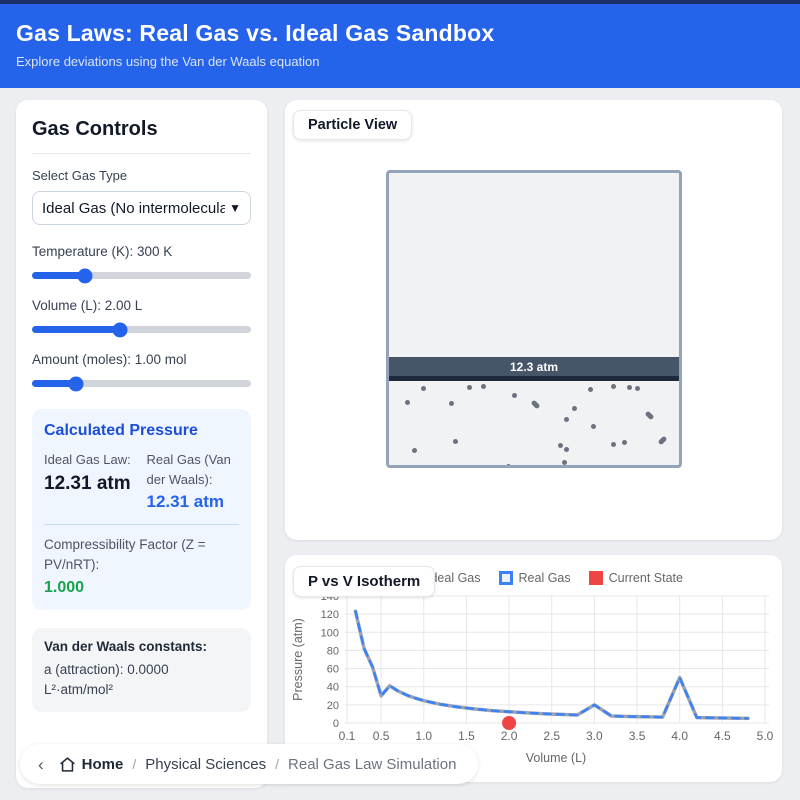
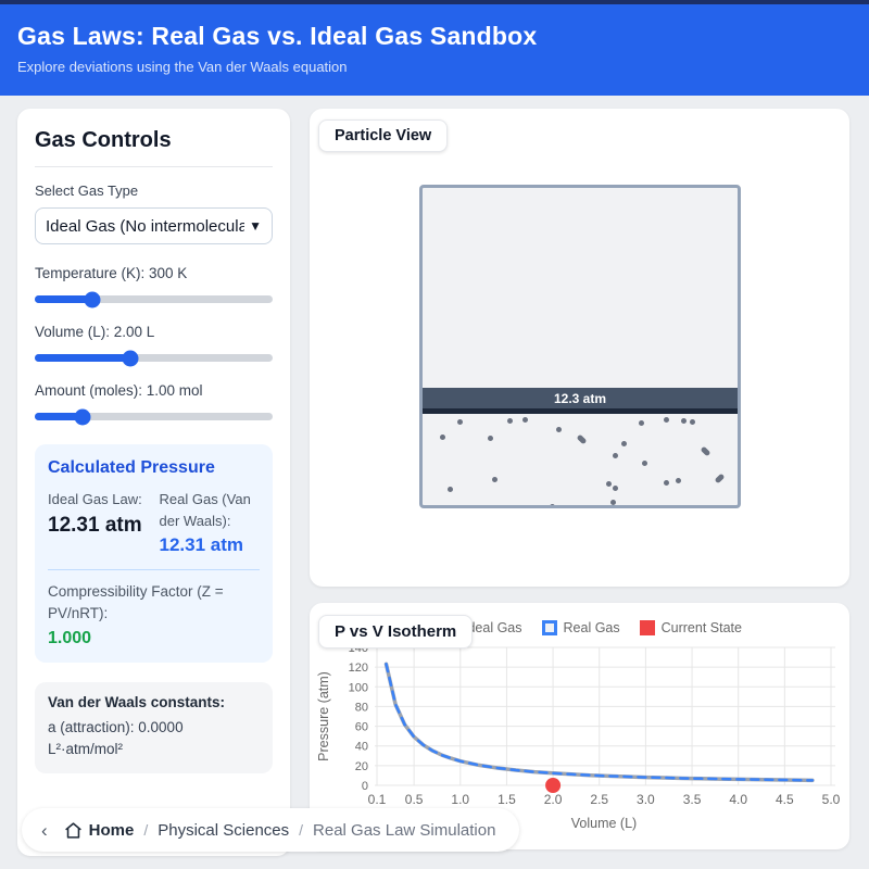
Ideal Gas/0.5: 30 -> 50
Real Gas/0.5: 30 -> 50
Ideal Gas/3.0: 20 -> 10
Real Gas/3.0: 20 -> 10
Ideal Gas/4.0: 50 -> 10
Real Gas/4.0: 30 -> 10
